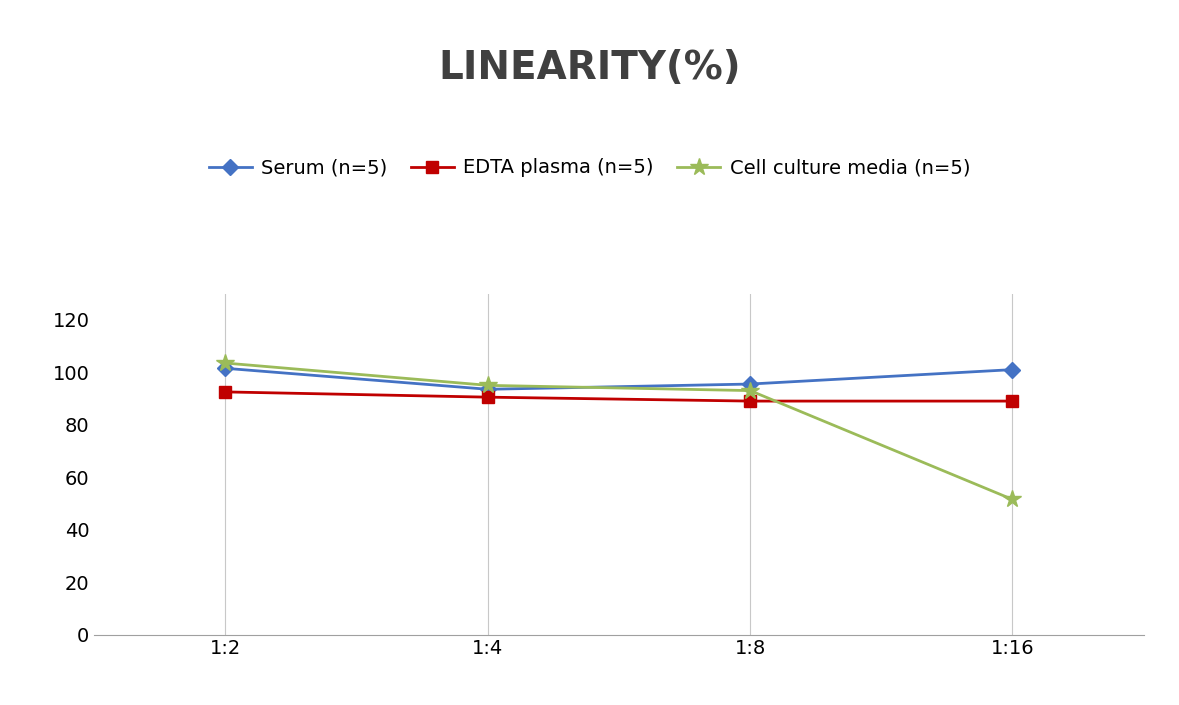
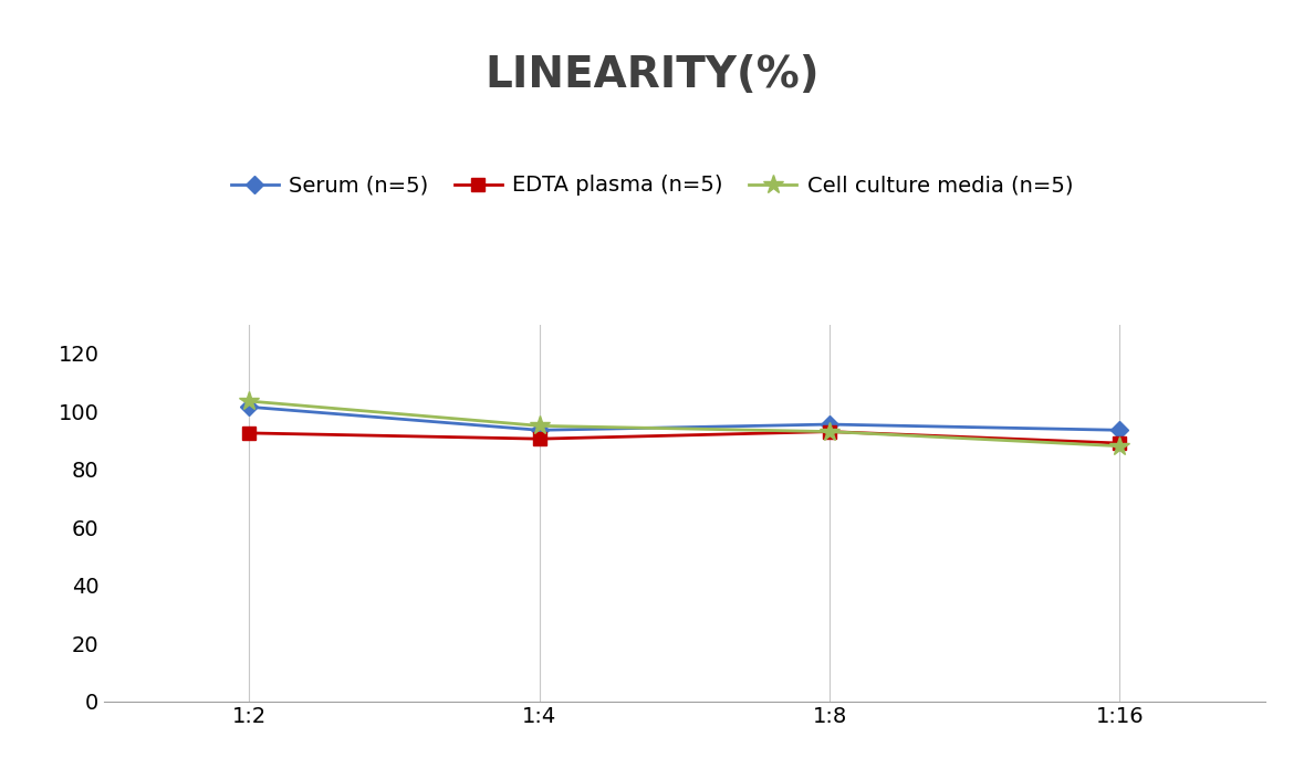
EDTA plasma (n=5)/1:8: 89.0 -> 93.0
Serum (n=5)/1:16: 101.0 -> 93.5
Cell culture media (n=5)/1:16: 51.5 -> 88.0
